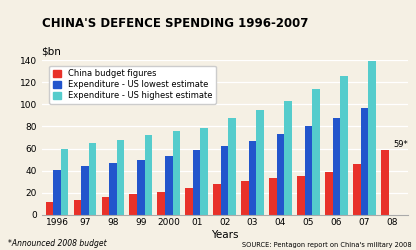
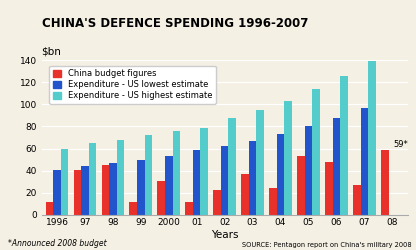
China budget figures/97: 14 -> 41
China budget figures/98: 16 -> 45
China budget figures/99: 19 -> 12
China budget figures/2000: 21 -> 31
China budget figures/01: 24 -> 12
China budget figures/02: 28 -> 23
China budget figures/03: 31 -> 37
China budget figures/04: 33 -> 24
China budget figures/05: 35 -> 53
China budget figures/06: 39 -> 48
China budget figures/07: 46 -> 27
